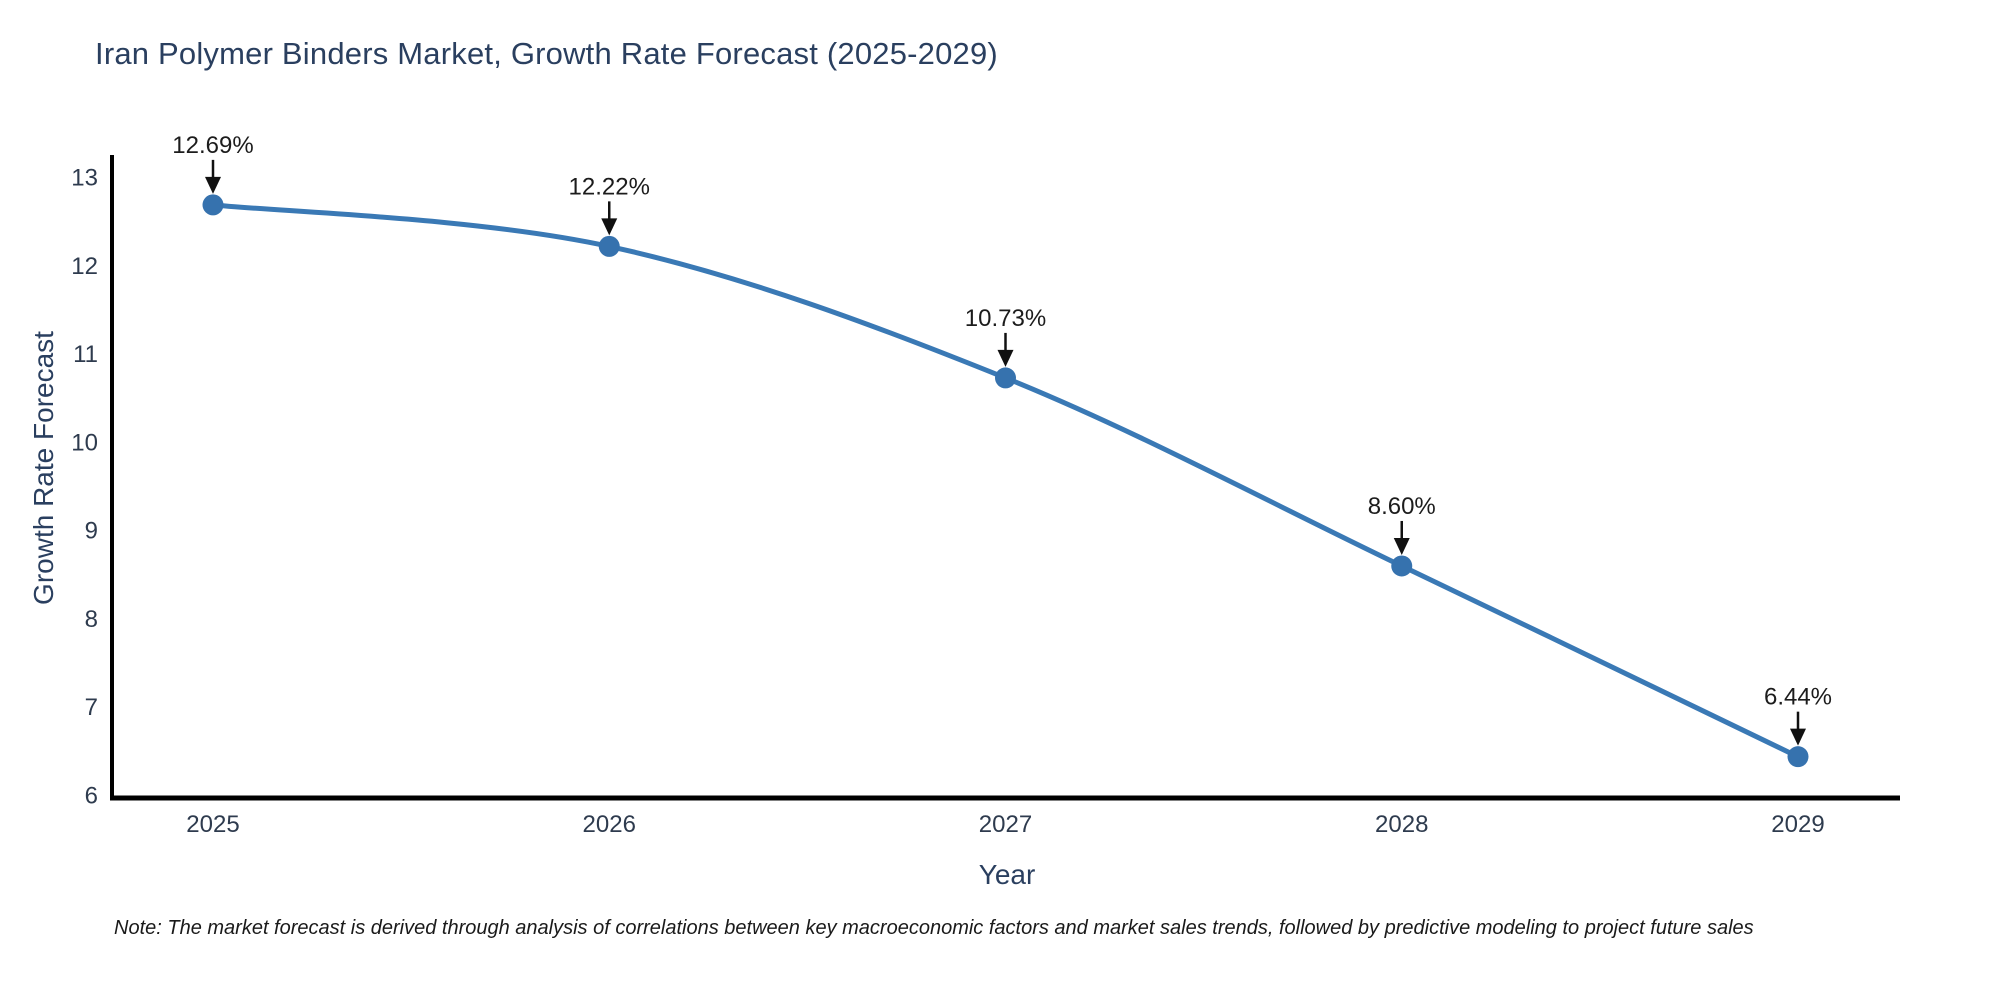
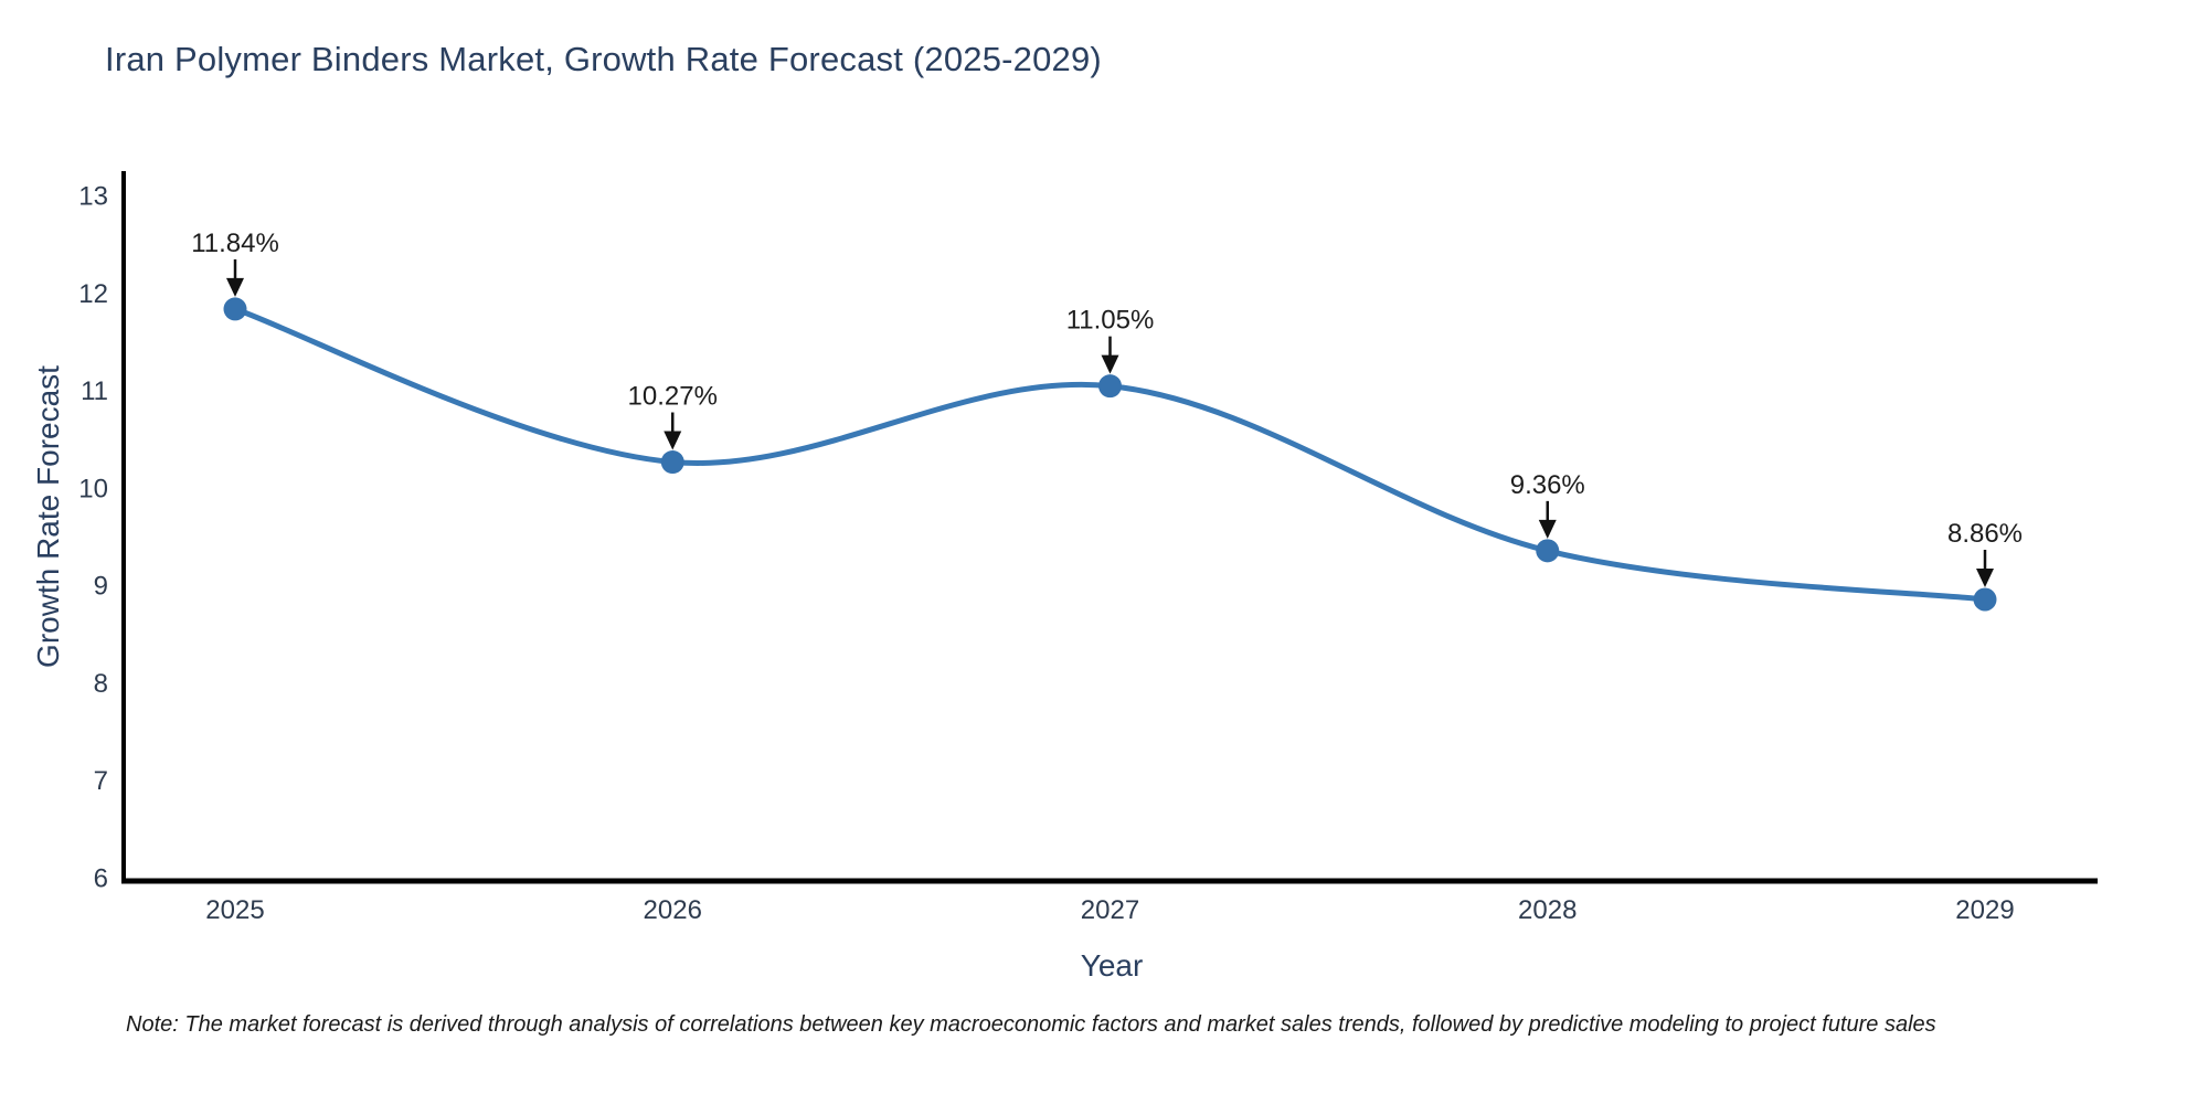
2025: 12.69% -> 11.84%
2026: 12.22% -> 10.27%
2027: 10.73% -> 11.05%
2028: 8.60% -> 9.36%
2029: 6.44% -> 8.86%
